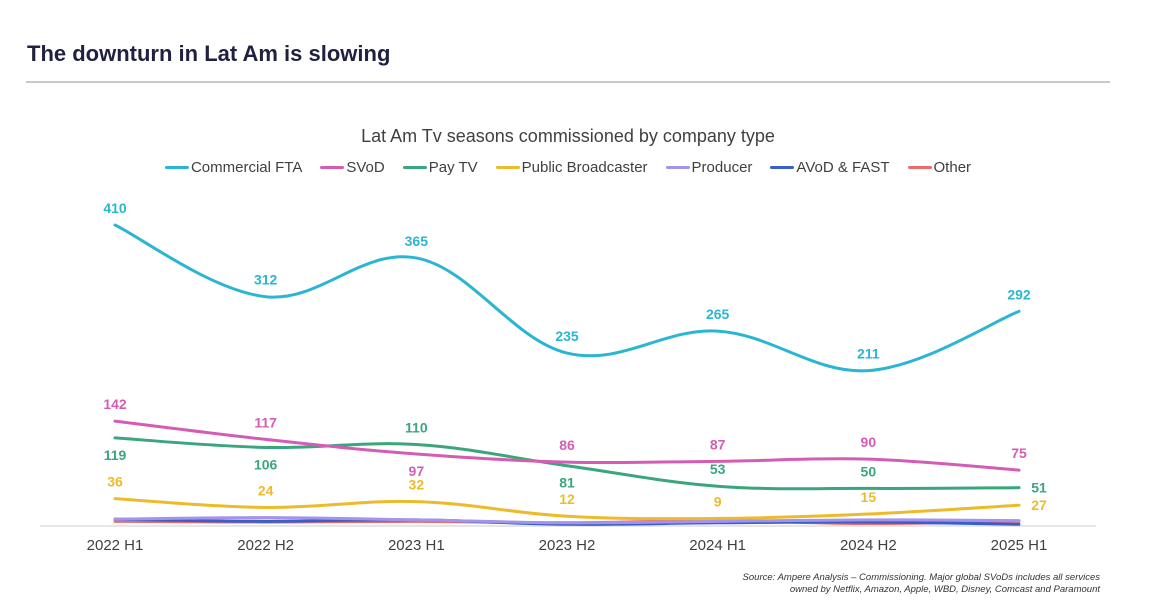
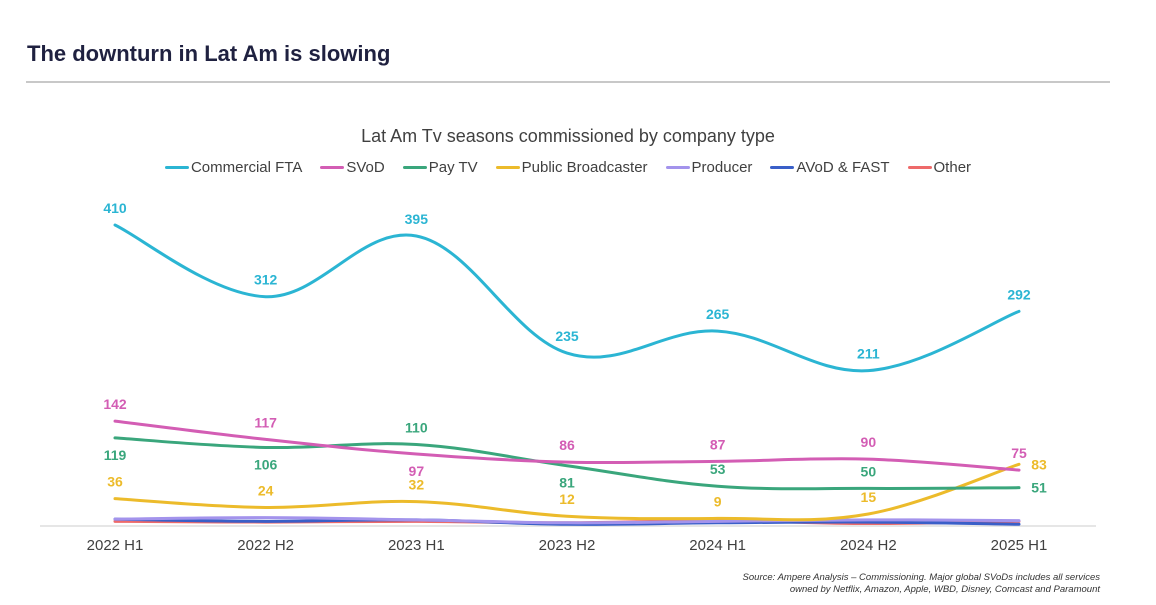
Commercial FTA/2023 H1: 365 -> 395
Public Broadcaster/2025 H1: 27 -> 83
